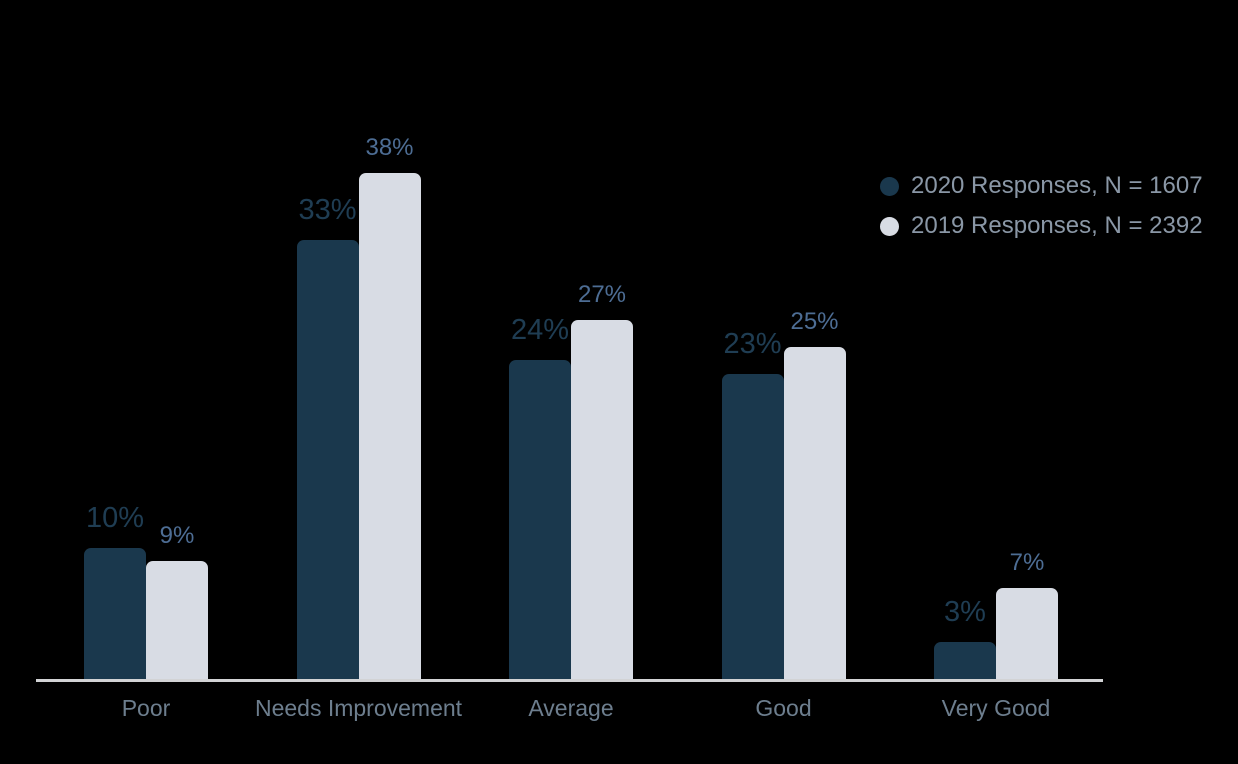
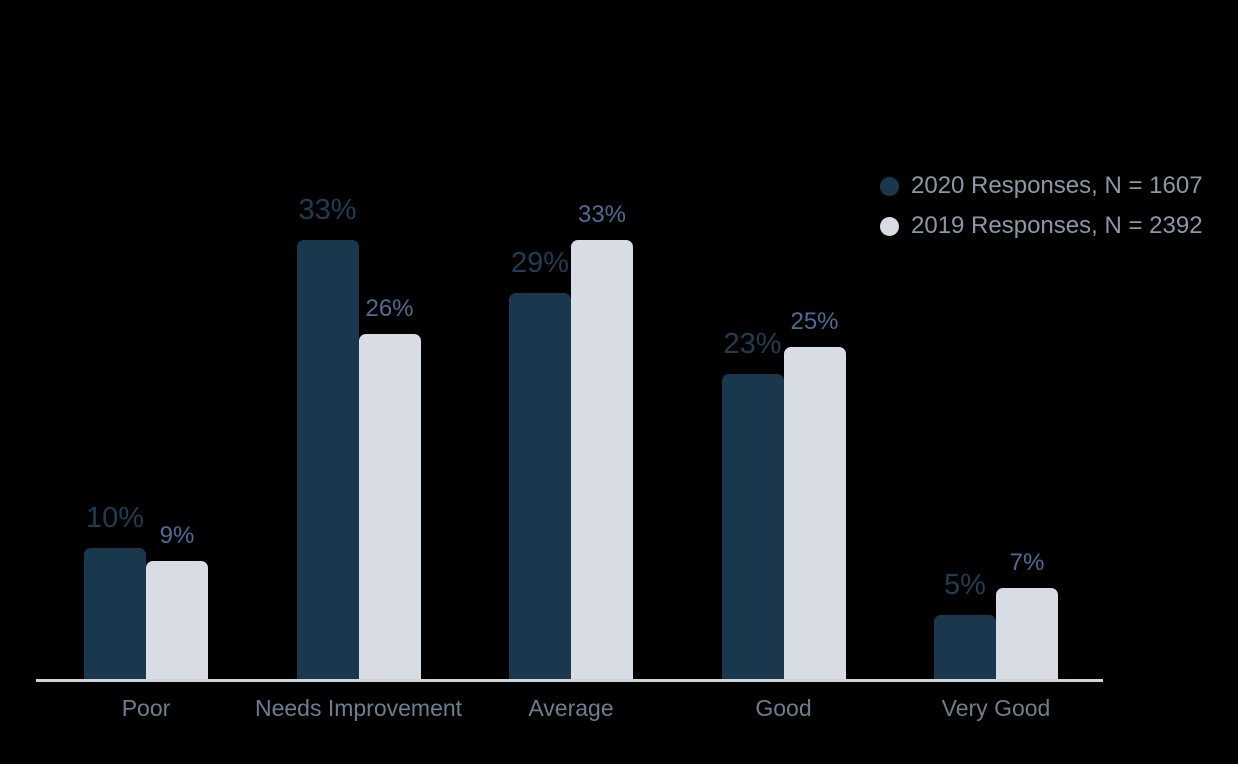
2019 Responses, N = 2392/Needs Improvement: 38% -> 26%
2020 Responses, N = 1607/Average: 24% -> 29%
2019 Responses, N = 2392/Average: 27% -> 33%
2020 Responses, N = 1607/Very Good: 3% -> 5%
